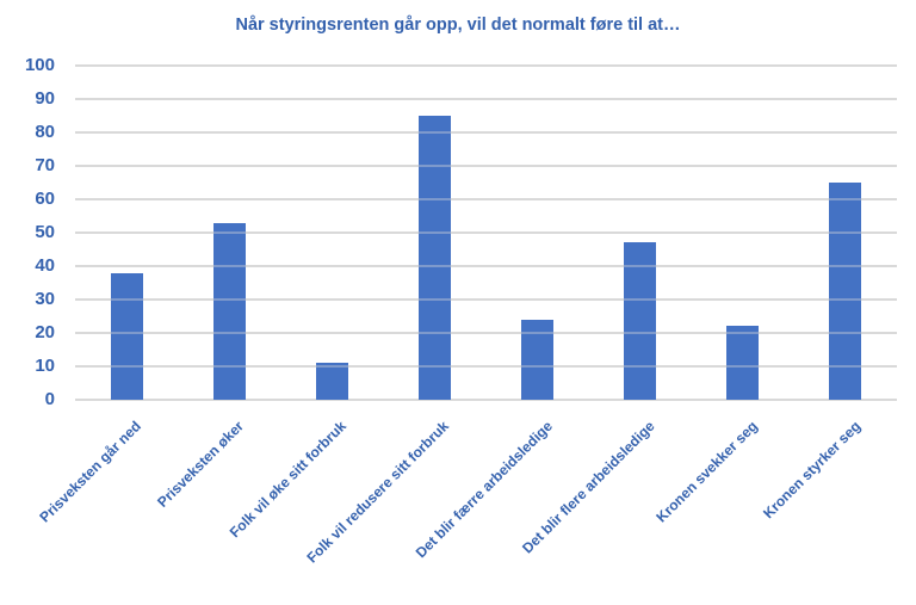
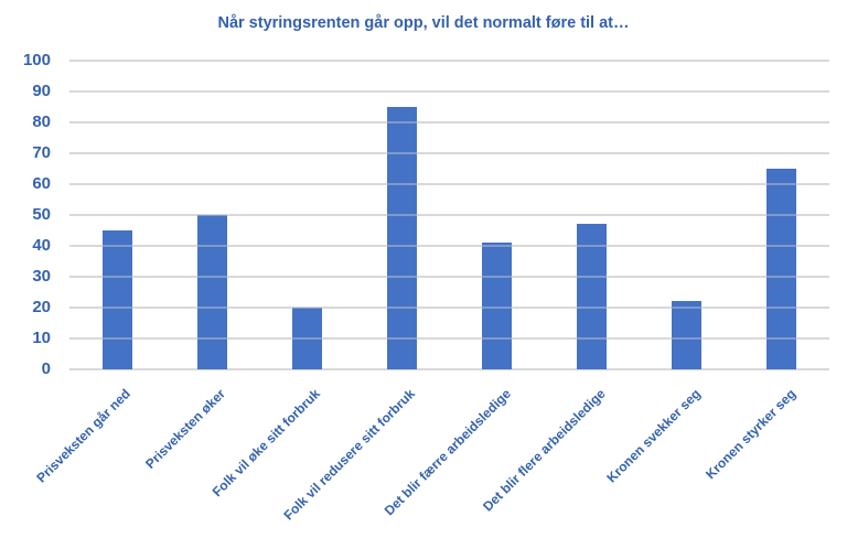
Prisveksten går ned: 38 -> 45
Prisveksten øker: 53 -> 50
Folk vil øke sitt forbruk: 11 -> 20
Det blir færre arbeidsledige: 24 -> 41
